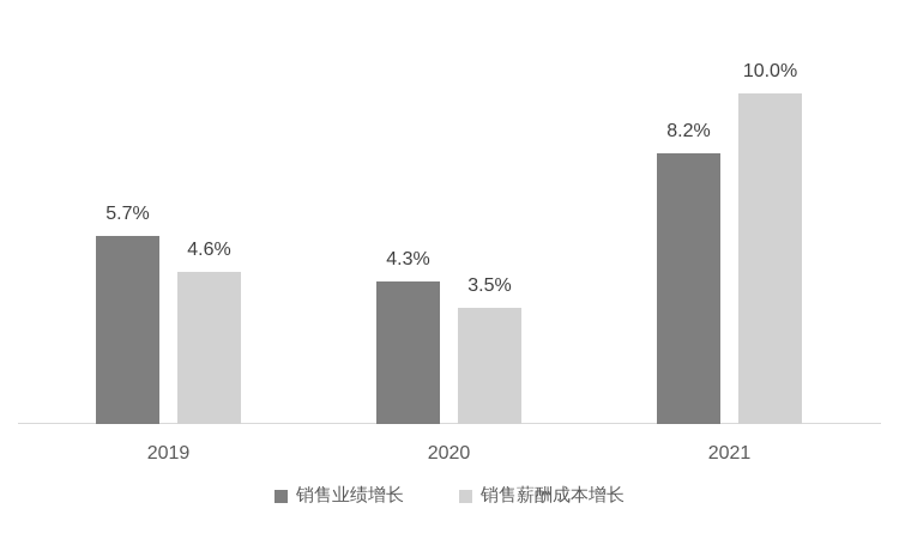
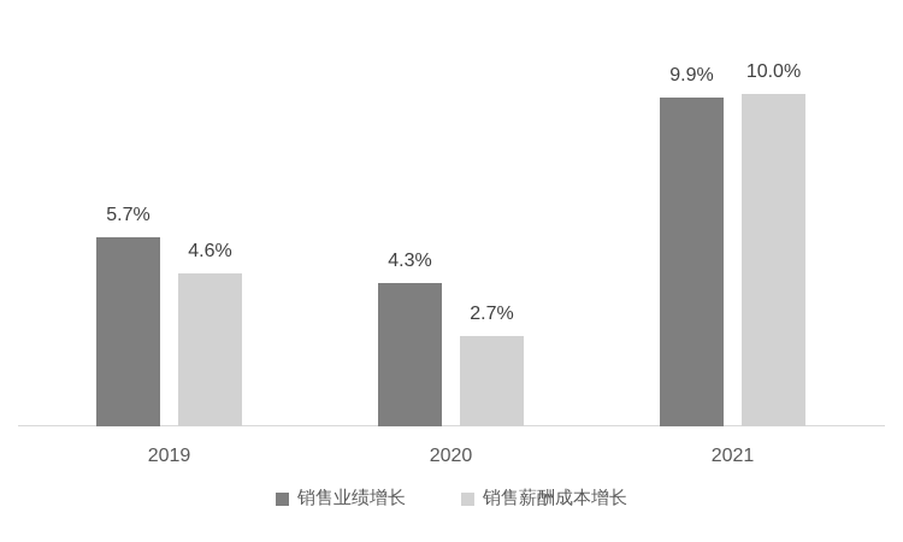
销售薪酬成本增长/2020: 3.5% -> 2.7%
销售业绩增长/2021: 8.2% -> 9.9%
